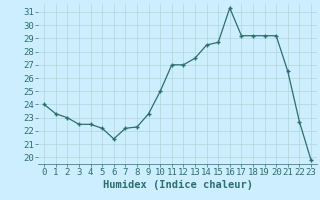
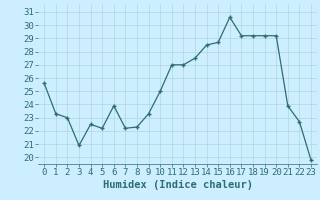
0: 24.0 -> 25.6
3: 22.5 -> 20.9
6: 21.4 -> 23.9
16: 31.3 -> 30.6
21: 26.5 -> 23.9
